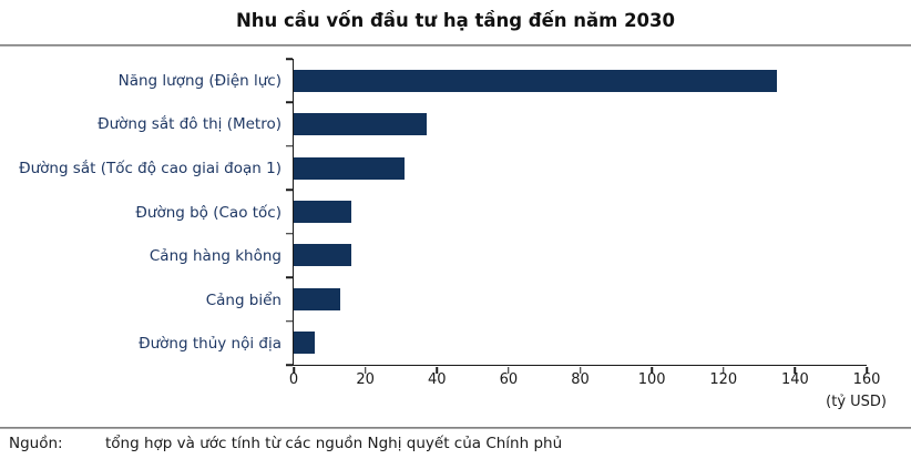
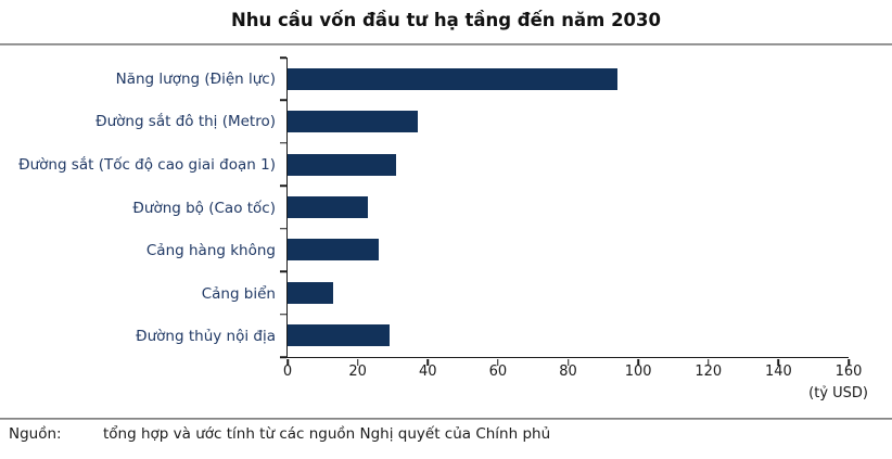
Năng lượng (Điện lực): 135 -> 94
Đường bộ (Cao tốc): 16 -> 23
Cảng hàng không: 16 -> 26
Đường thủy nội địa: 6 -> 29
